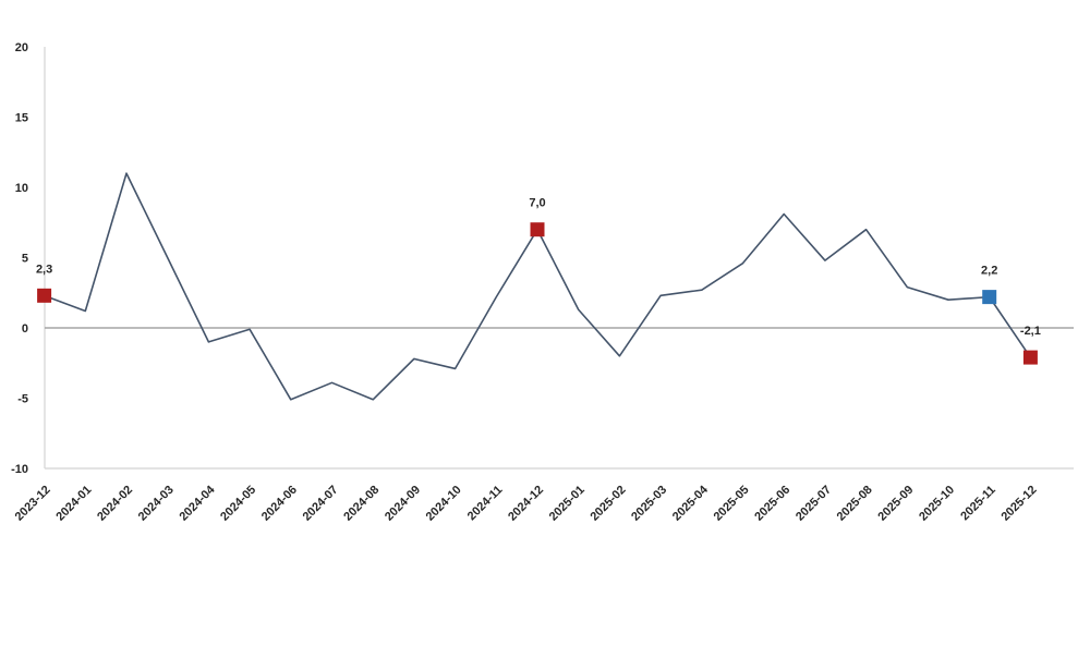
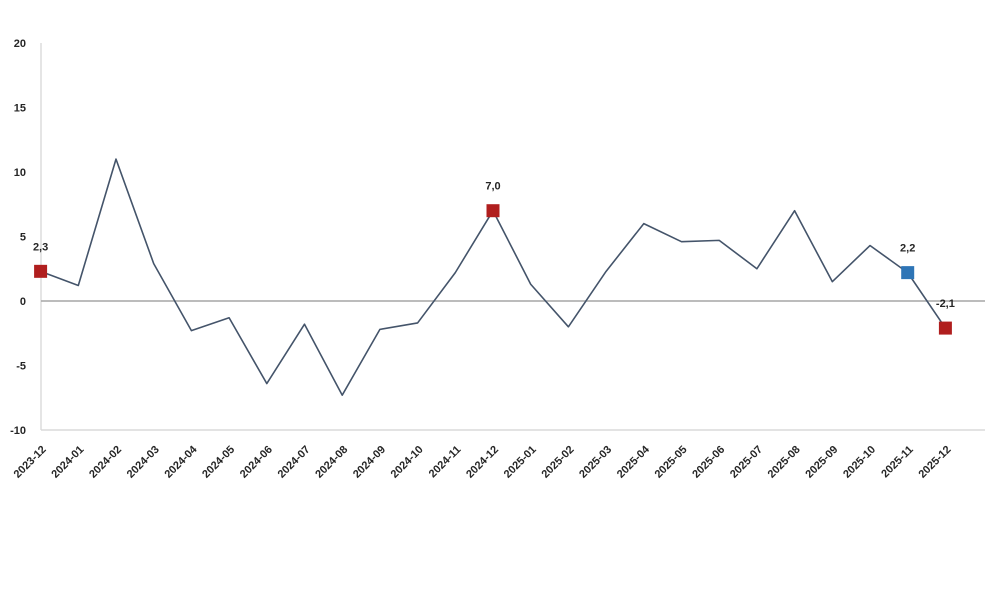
2024-03: 5.0 -> 2.9
2024-04: -1.0 -> -2.3
2024-05: -0.1 -> -1.3
2024-06: -5.1 -> -6.4
2024-07: -3.9 -> -1.8
2024-08: -5.1 -> -7.3
2024-10: -2.9 -> -1.7
2025-04: 2.7 -> 6.0
2025-06: 8.1 -> 4.7
2025-07: 4.8 -> 2.5
2025-09: 2.9 -> 1.5
2025-10: 2.0 -> 4.3
